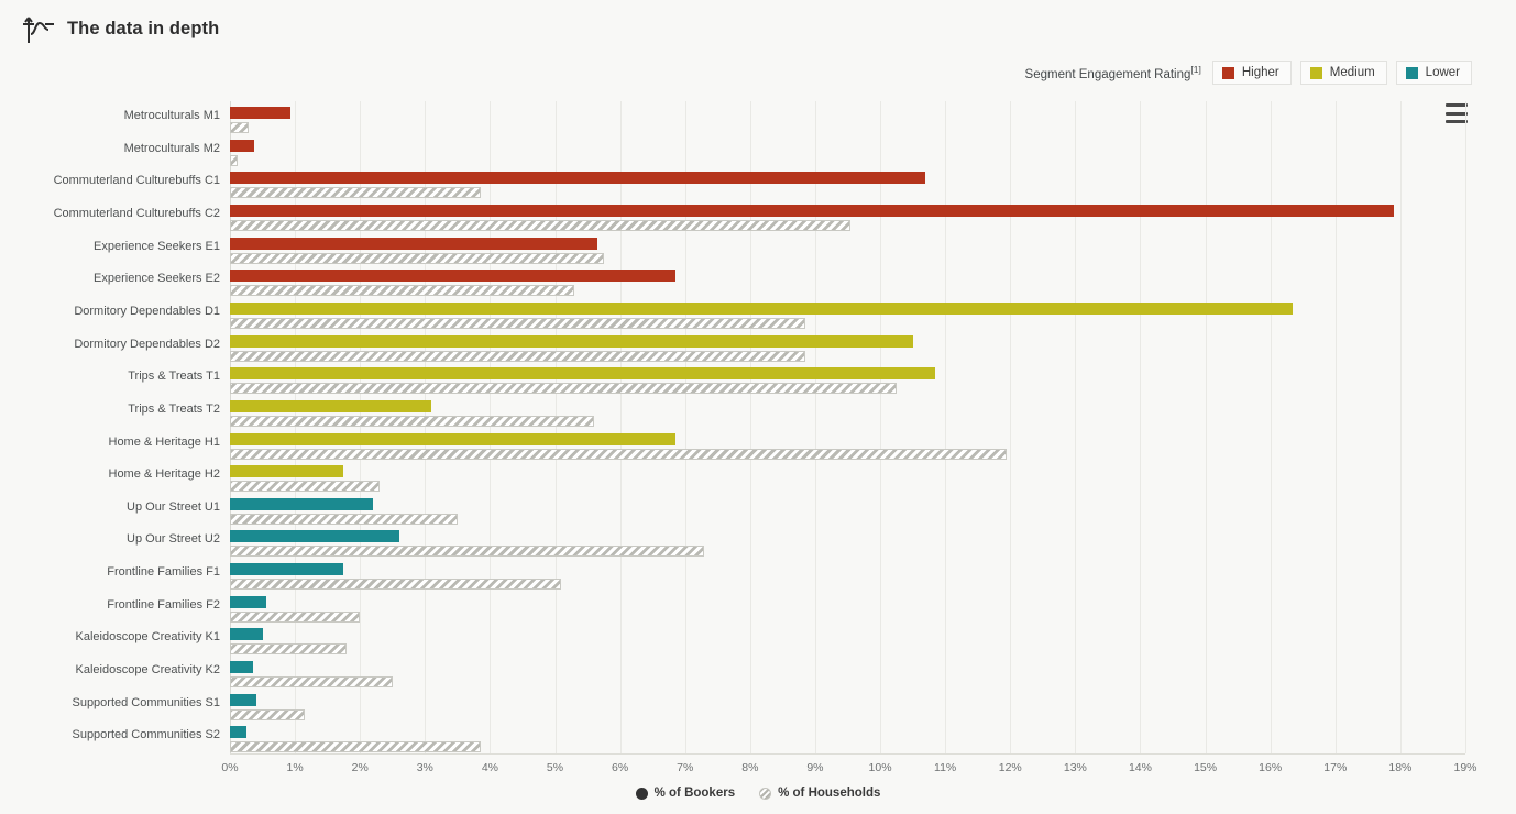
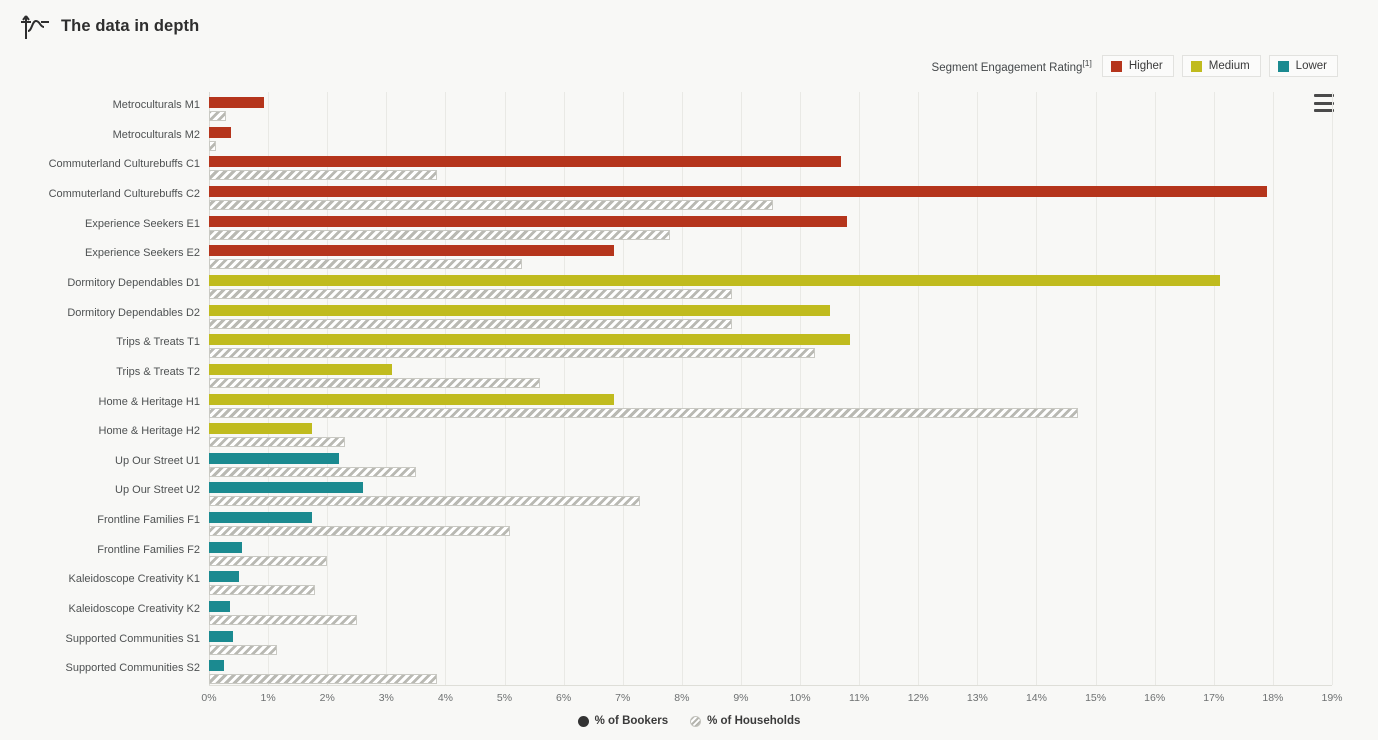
% of Bookers/Experience Seekers E1: 5.7% -> 10.8%
% of Households/Experience Seekers E1: 5.8% -> 7.8%
% of Bookers/Dormitory Dependables D1: 16.4% -> 17.1%
% of Households/Home & Heritage H1: 11.9% -> 14.7%
